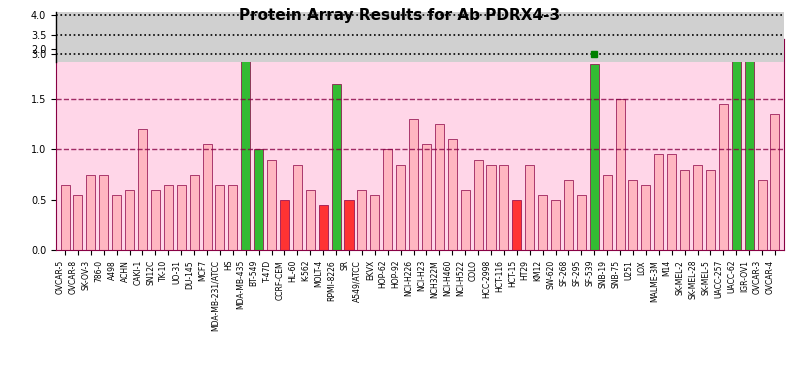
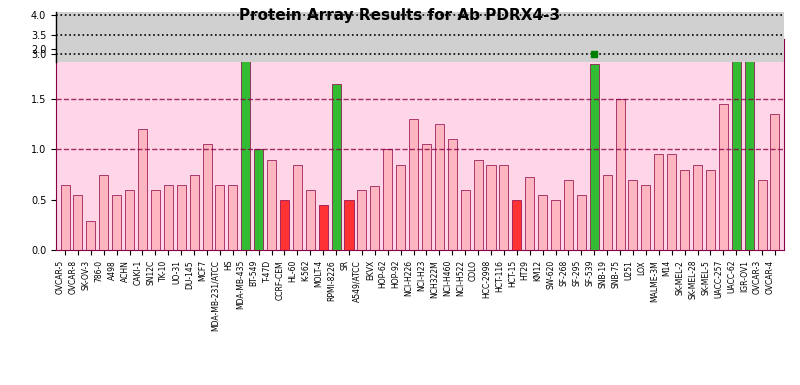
SK-OV-3: 0.75 -> 0.29
EKVX: 0.55 -> 0.64
HT29: 0.85 -> 0.73
